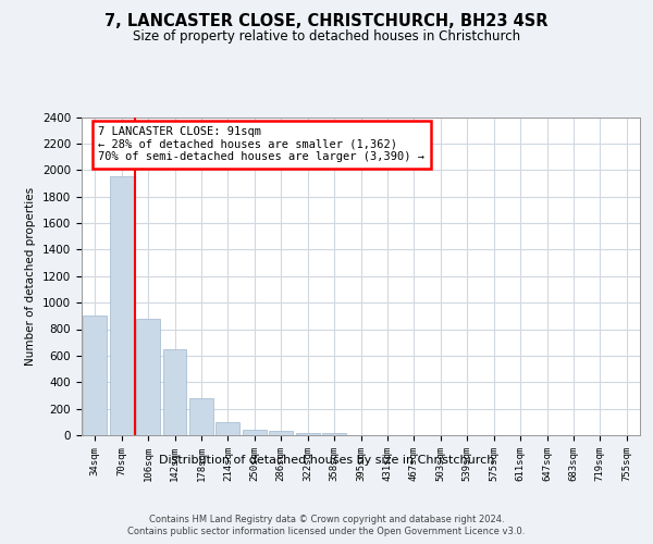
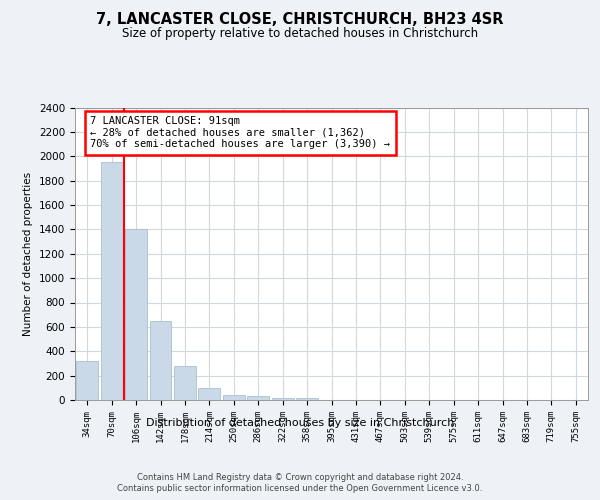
34sqm: 900 -> 320
106sqm: 880 -> 1400
